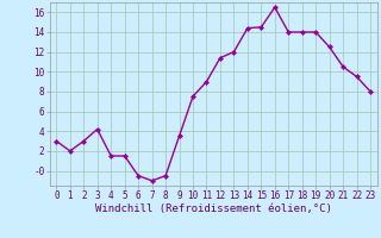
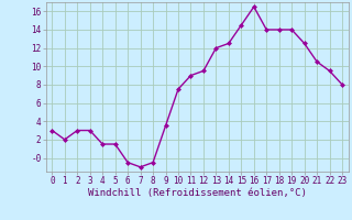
3: 4.2 -> 3.0
12: 11.4 -> 9.5
14: 14.4 -> 12.5
